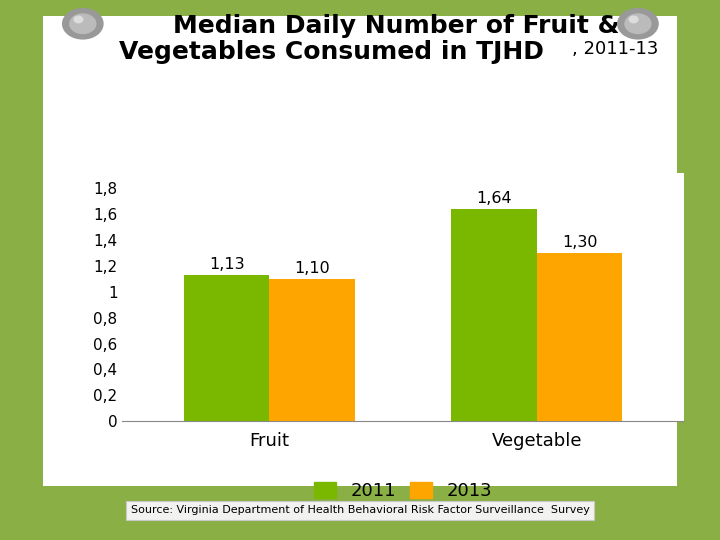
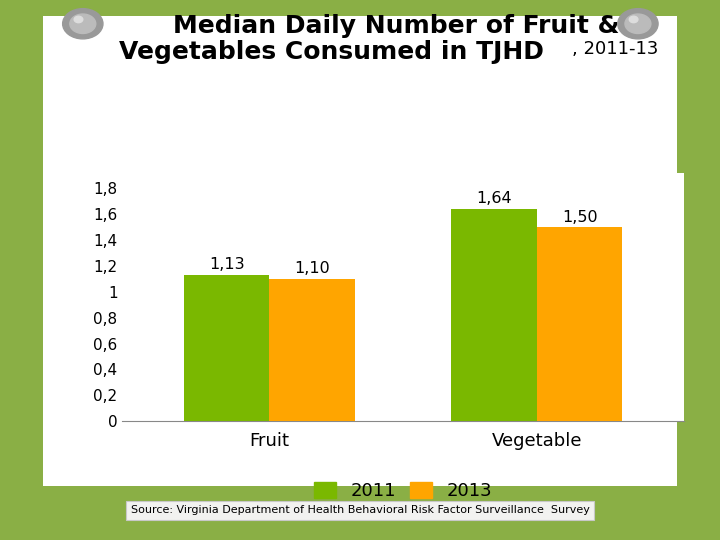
2013/Vegetable: 1,30 -> 1,50
